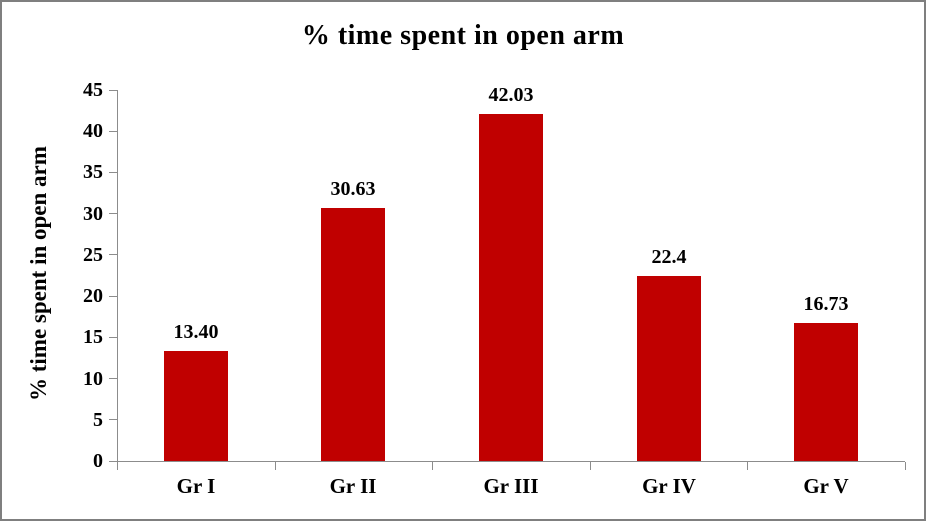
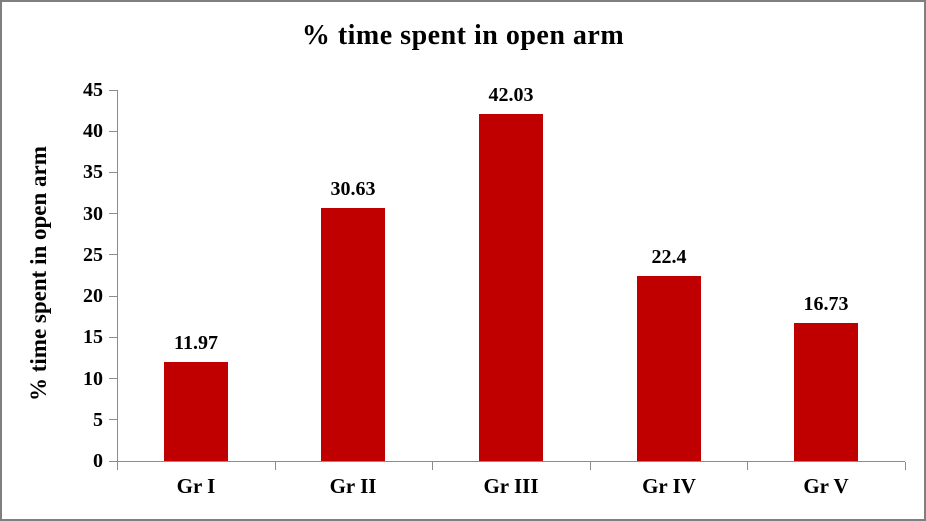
Gr I: 13.40 -> 11.97
